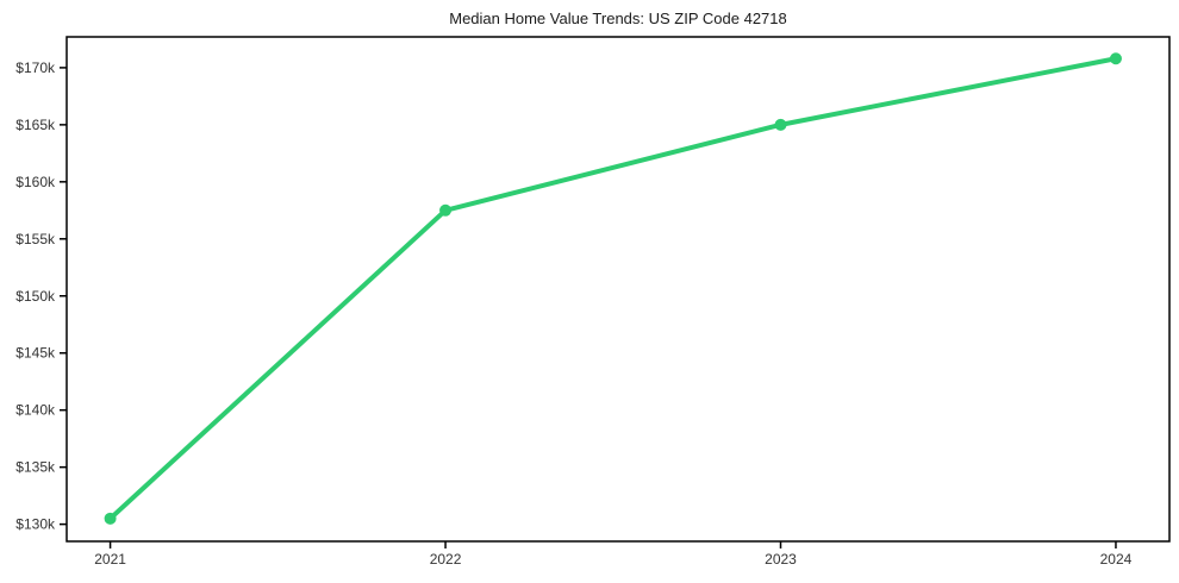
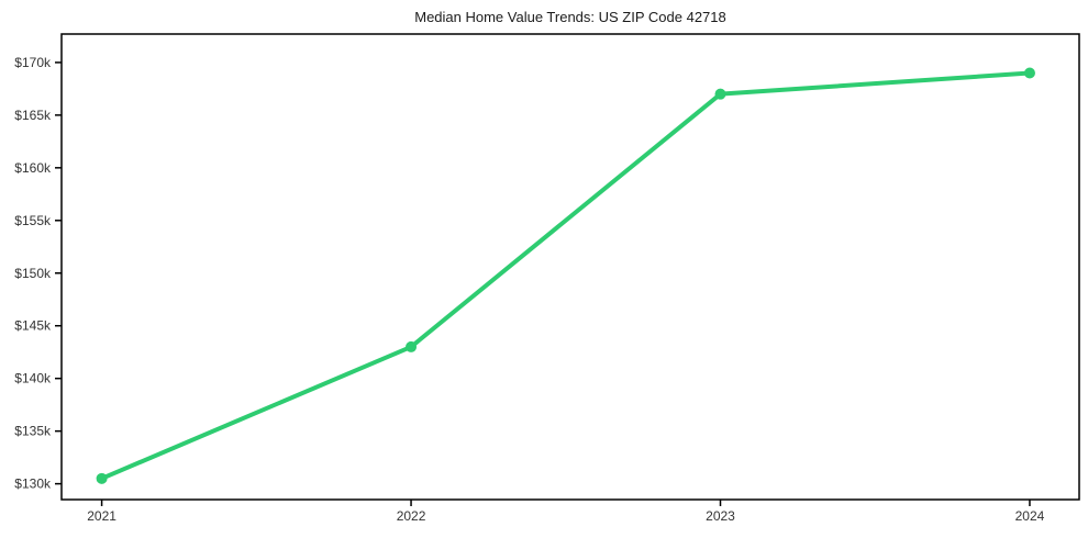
2022: $158k -> $143k
2023: $165k -> $167k
2024: $171k -> $169k
